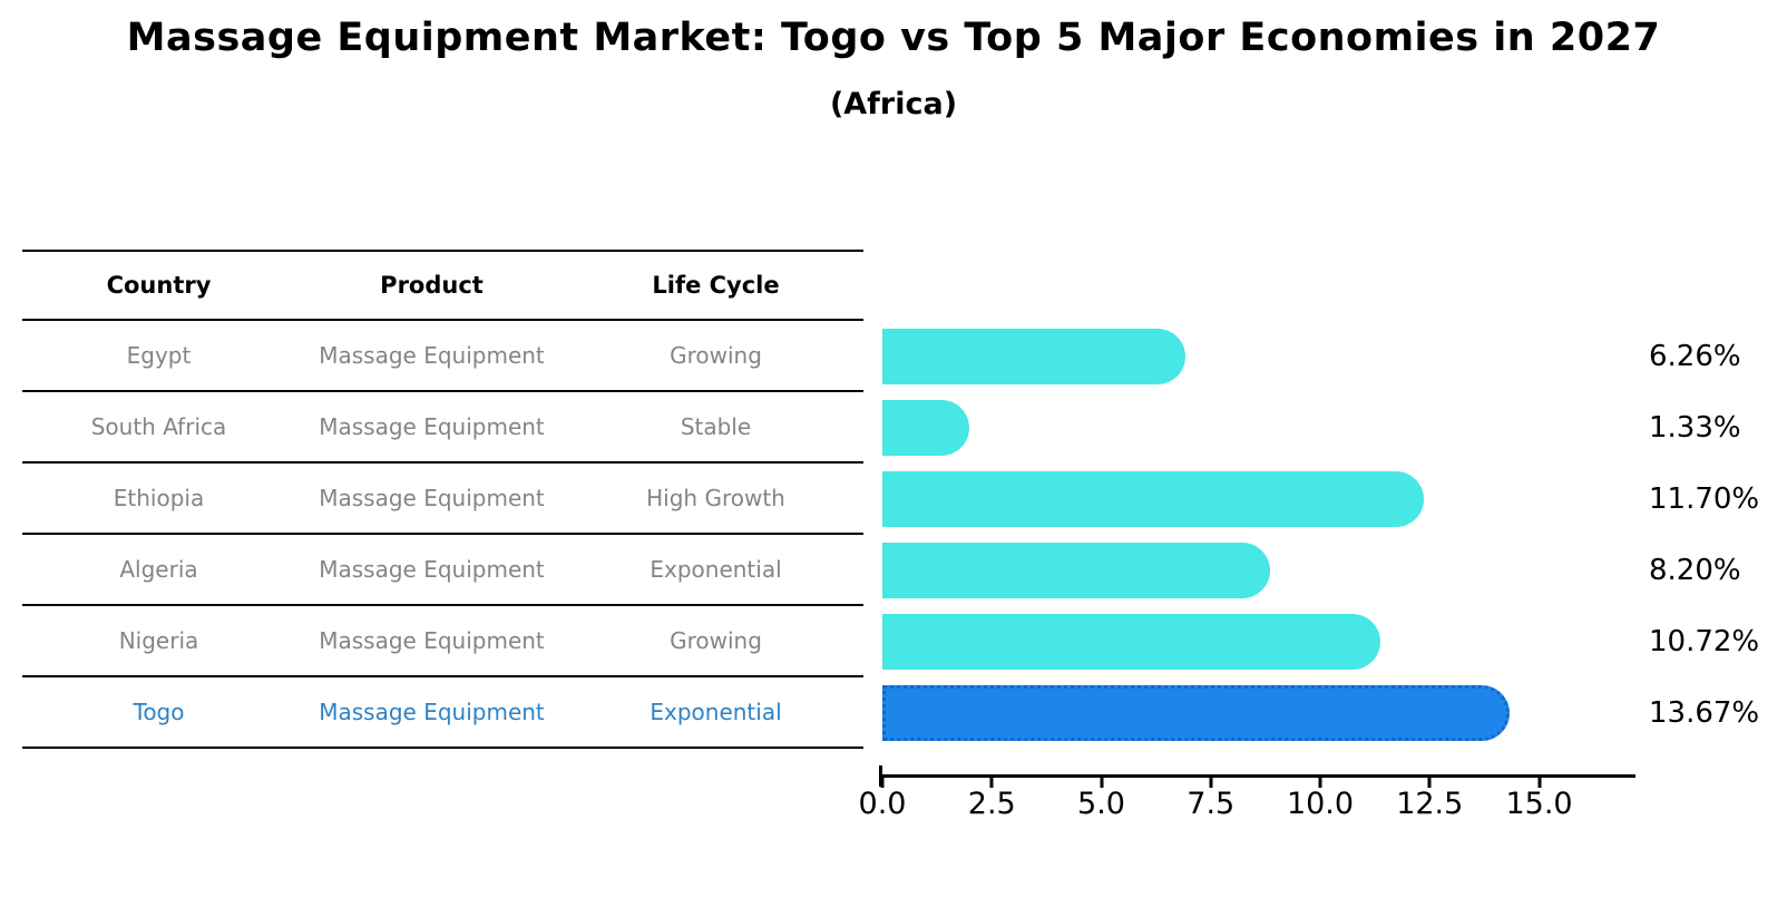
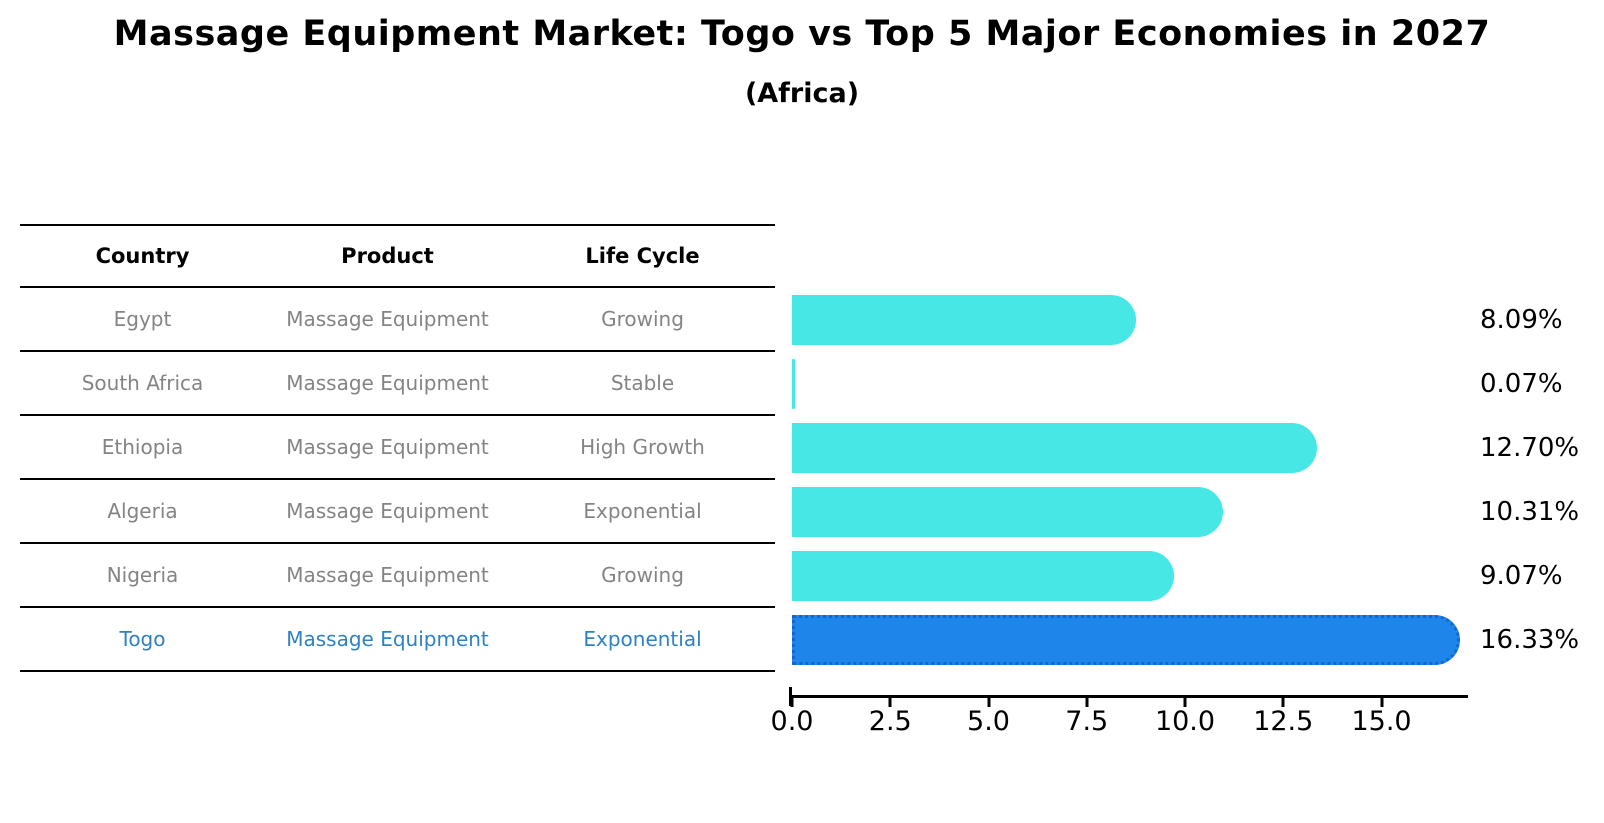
Egypt: 6.26% -> 8.09%
South Africa: 1.33% -> 0.07%
Ethiopia: 11.70% -> 12.70%
Algeria: 8.20% -> 10.31%
Nigeria: 10.72% -> 9.07%
Togo: 13.67% -> 16.33%
